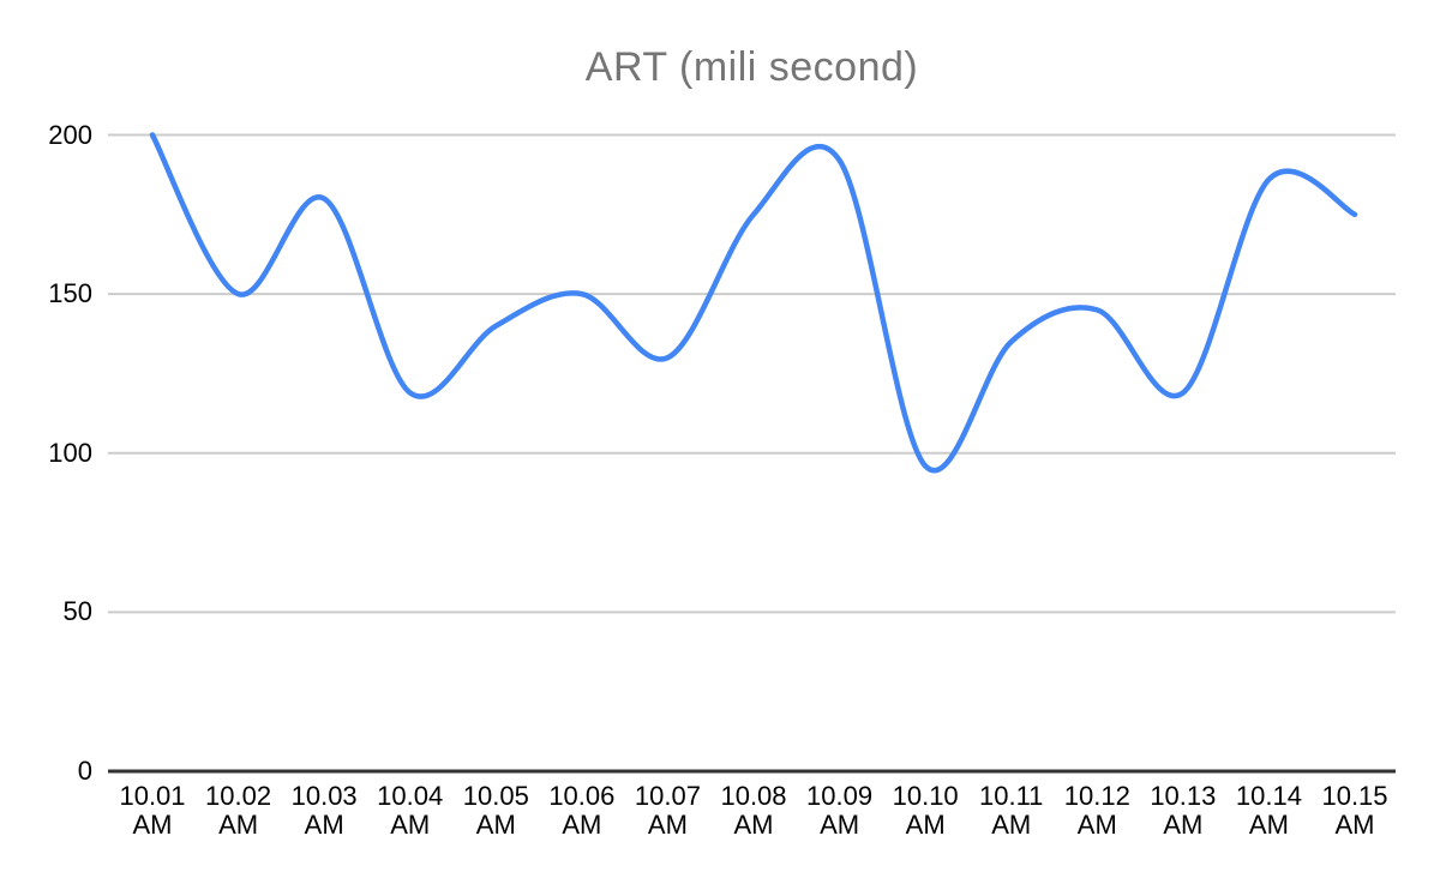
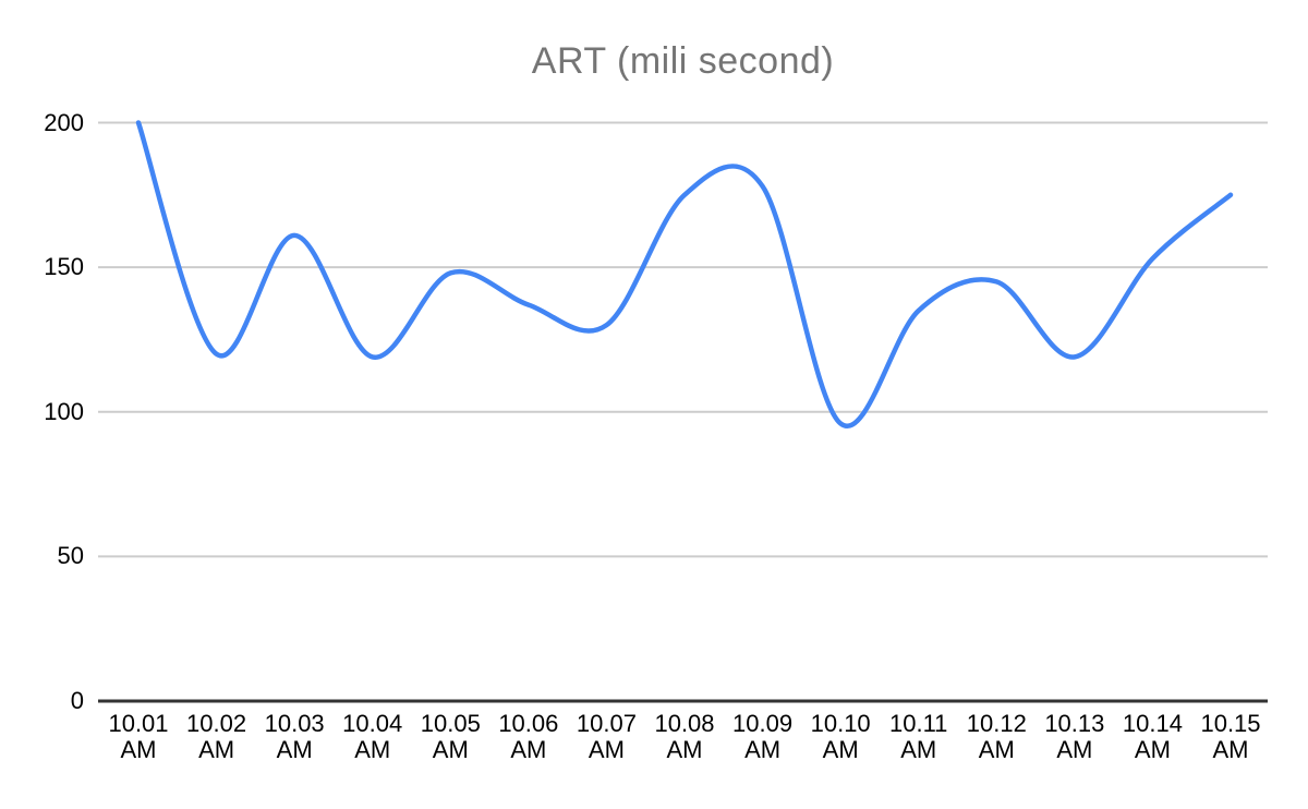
10.02 AM: 150 -> 120
10.03 AM: 180 -> 161
10.05 AM: 140 -> 148
10.06 AM: 150 -> 137
10.09 AM: 192 -> 178
10.14 AM: 186 -> 153
